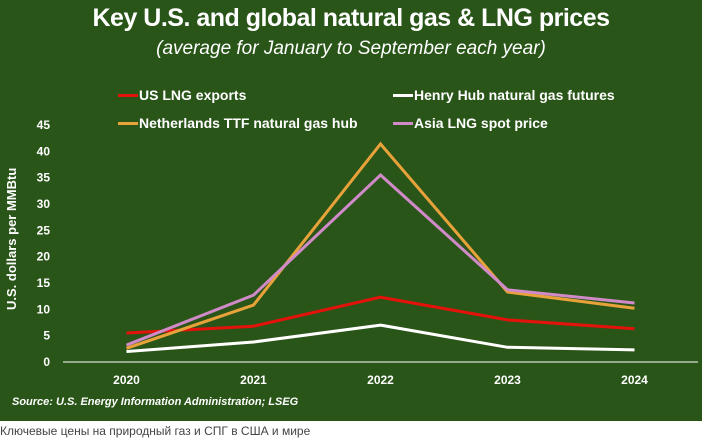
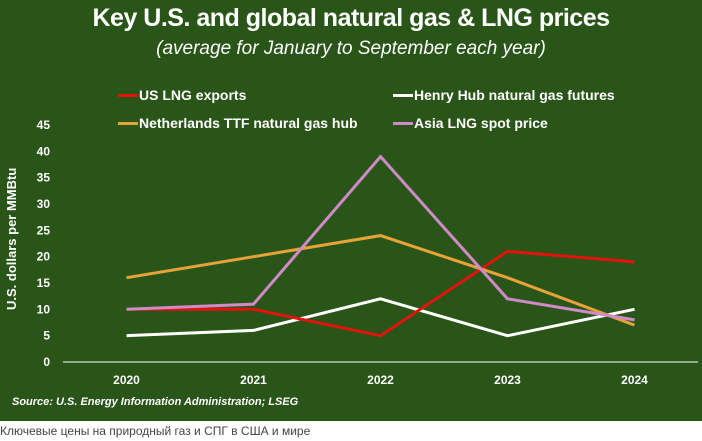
US LNG exports/2020: 6 -> 10
Henry Hub natural gas futures/2020: 2 -> 5
Netherlands TTF natural gas hub/2020: 3 -> 16
Asia LNG spot price/2020: 3 -> 10
US LNG exports/2021: 7 -> 10
Henry Hub natural gas futures/2021: 4 -> 6
Netherlands TTF natural gas hub/2021: 11 -> 20
Asia LNG spot price/2021: 13 -> 11
US LNG exports/2022: 12 -> 5
Henry Hub natural gas futures/2022: 7 -> 12
Netherlands TTF natural gas hub/2022: 41 -> 24
Asia LNG spot price/2022: 36 -> 39
US LNG exports/2023: 8 -> 21
Henry Hub natural gas futures/2023: 3 -> 5
Netherlands TTF natural gas hub/2023: 13 -> 16
Asia LNG spot price/2023: 14 -> 12
US LNG exports/2024: 6 -> 19
Henry Hub natural gas futures/2024: 2 -> 10
Netherlands TTF natural gas hub/2024: 10 -> 7
Asia LNG spot price/2024: 11 -> 8
